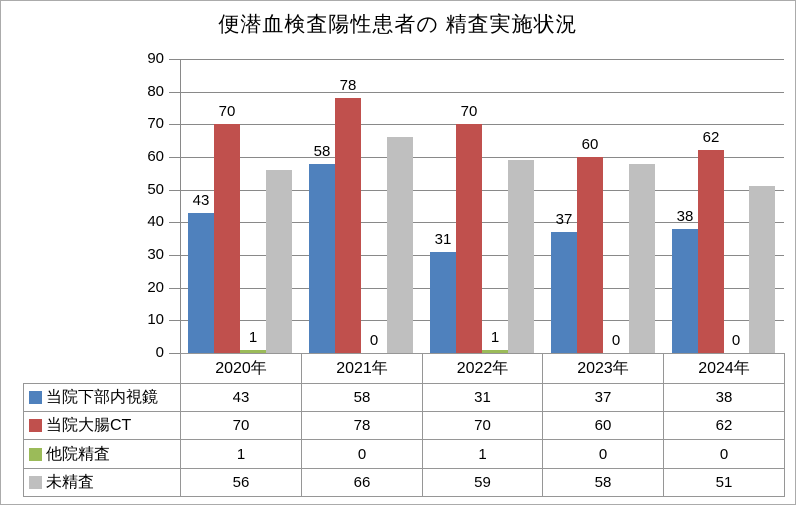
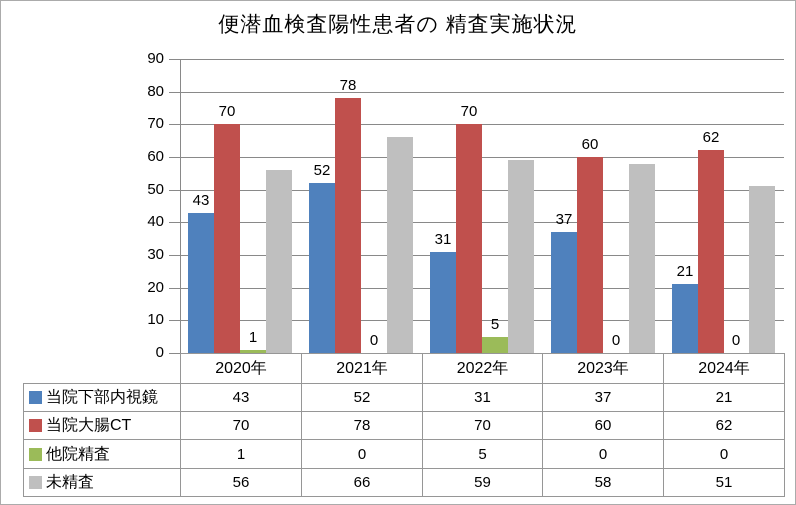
当院下部内視鏡/2021年: 58 -> 52
他院精査/2022年: 1 -> 5
当院下部内視鏡/2024年: 38 -> 21
